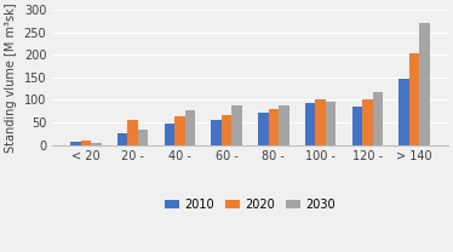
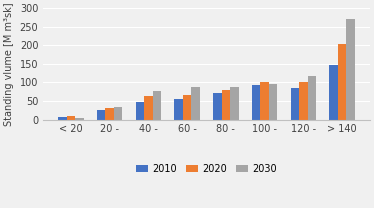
2020/20 -: 55 -> 31
